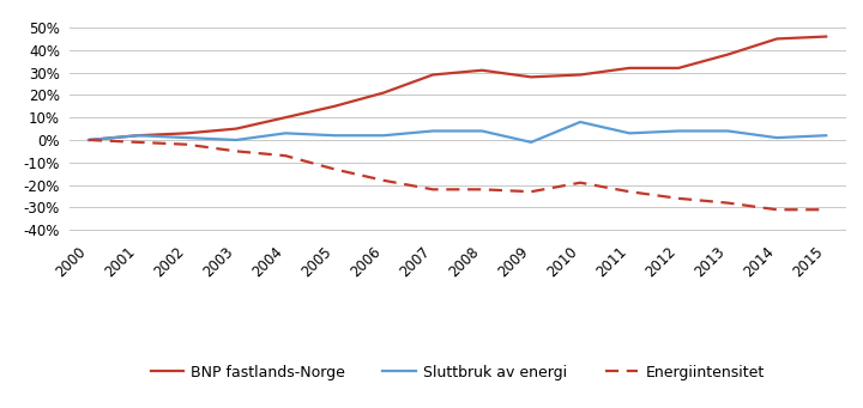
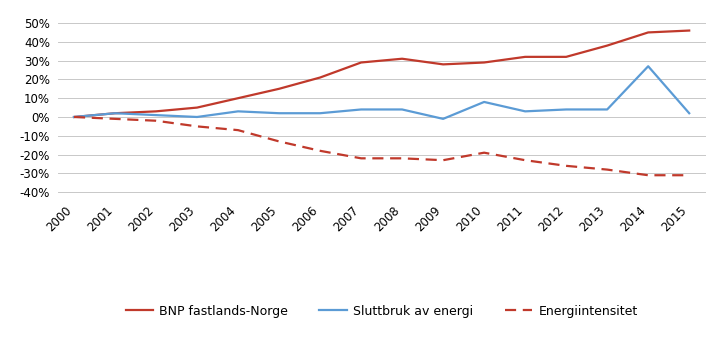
Sluttbruk av energi/2014: 1% -> 27%
